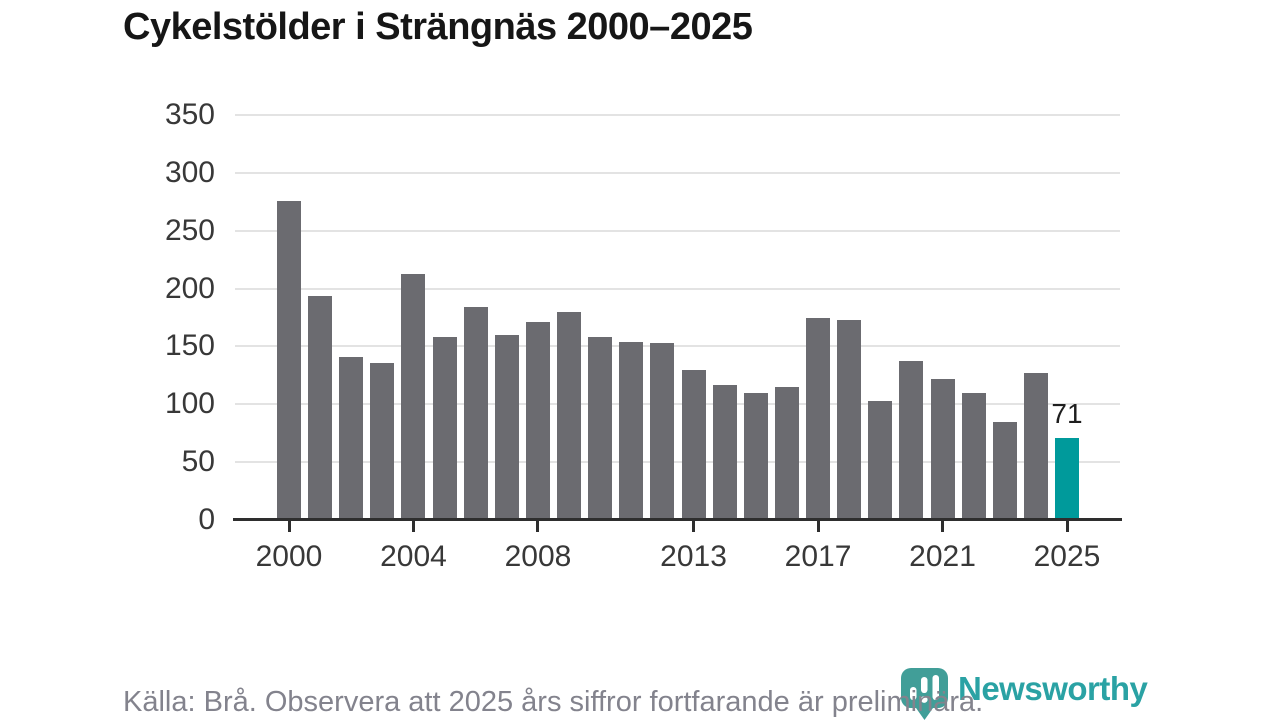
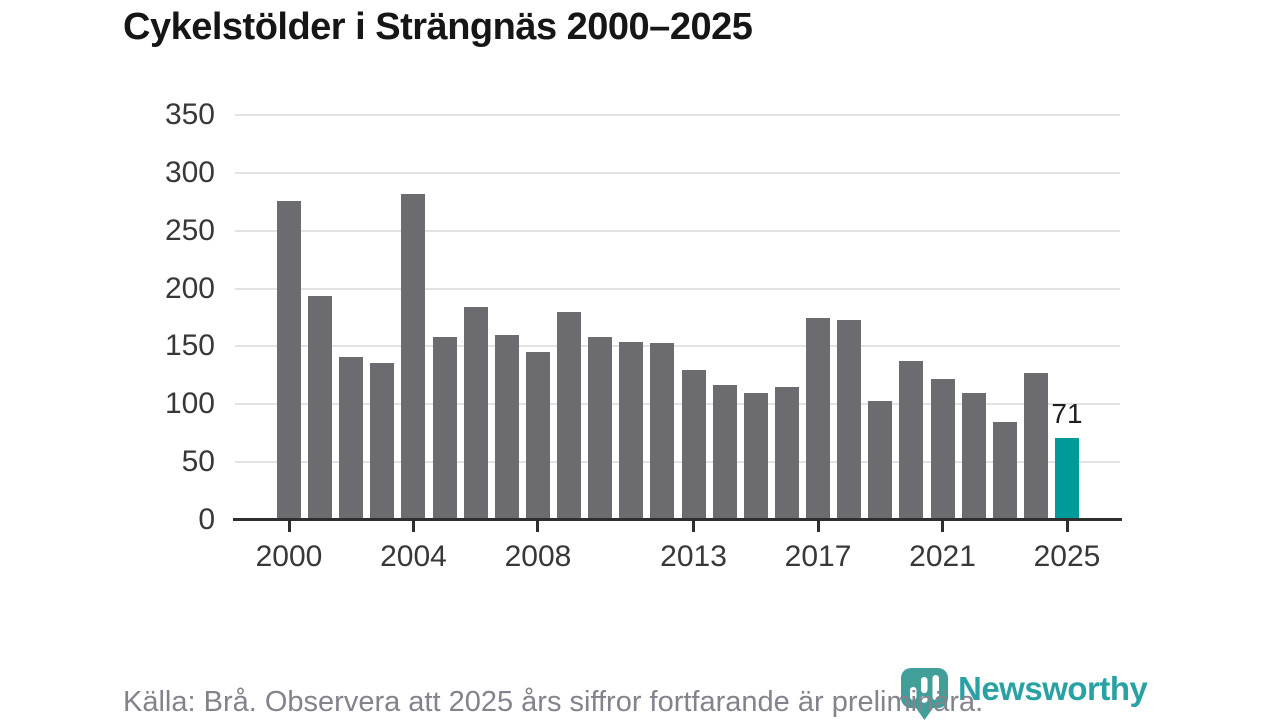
2004: 213 -> 282
2008: 171 -> 145
